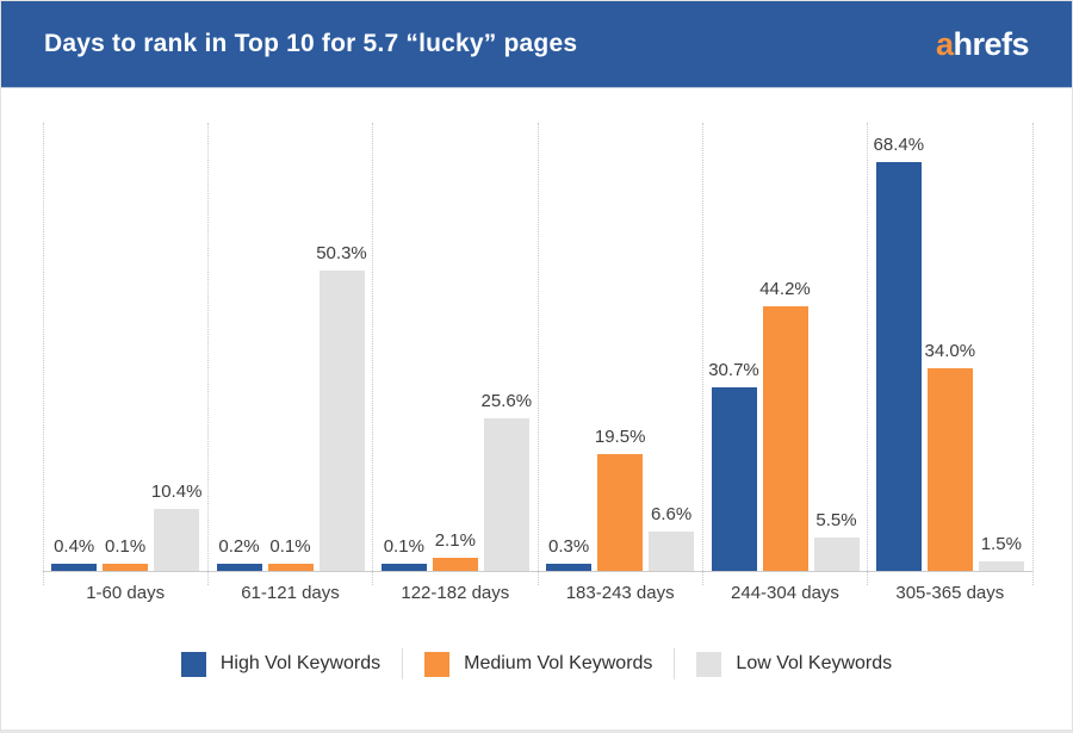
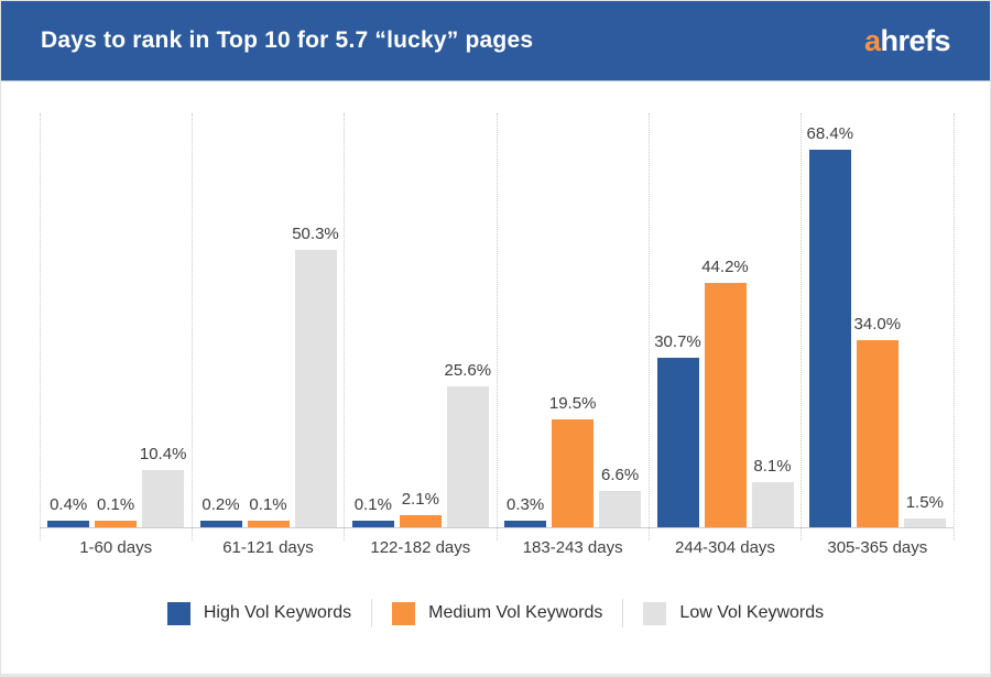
Low Vol Keywords/244-304 days: 5.5% -> 8.1%
